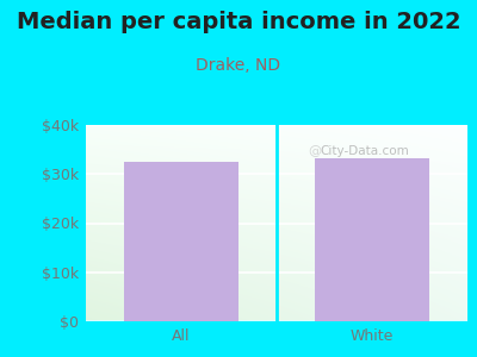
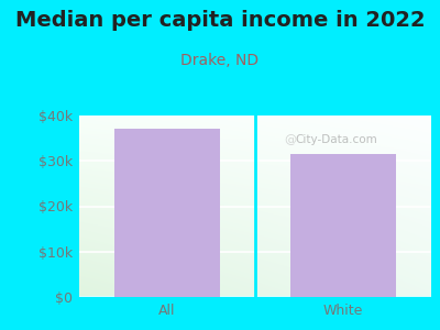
All: $32.5k -> $37.0k
White: $33.2k -> $31.5k
